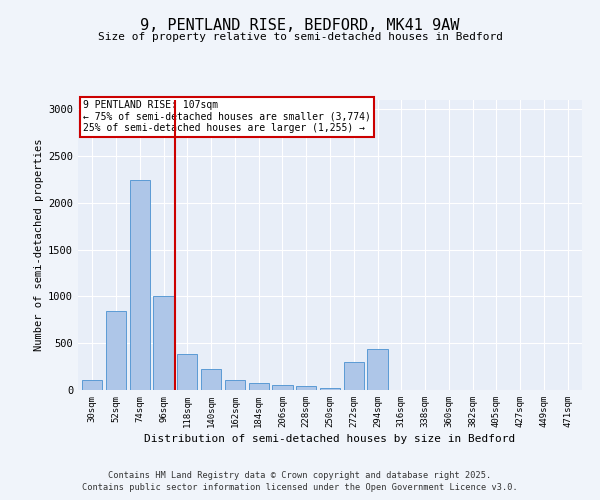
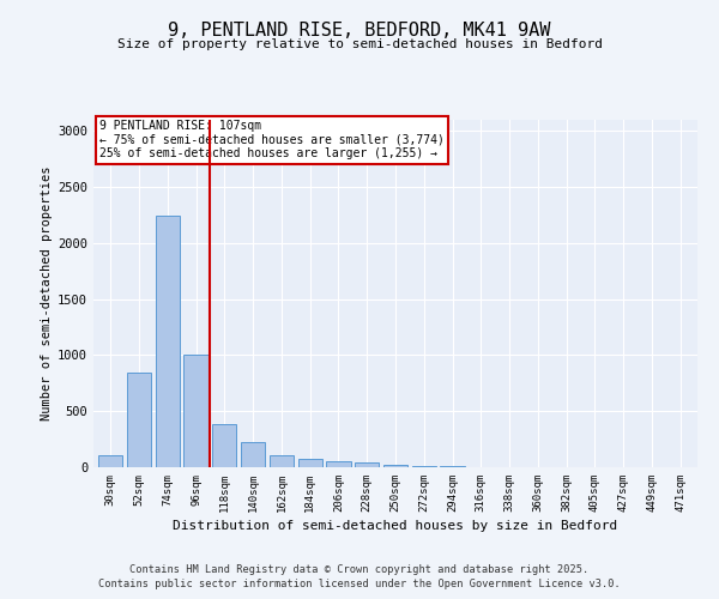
272sqm: 300 -> 10
294sqm: 440 -> 10
